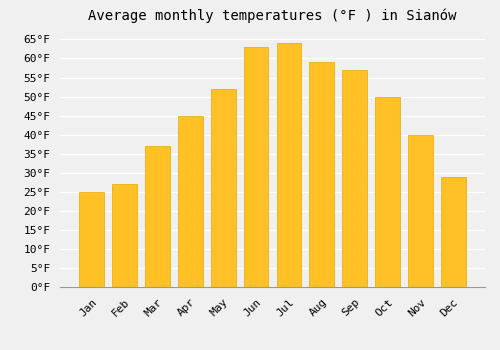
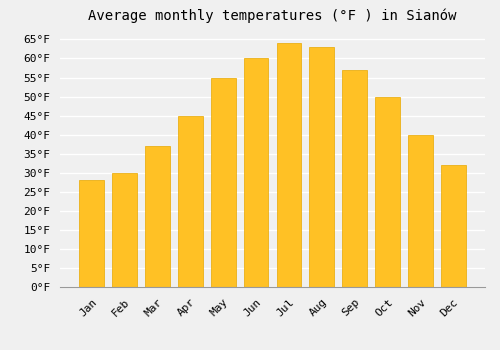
Jan: 25°F -> 28°F
Feb: 27°F -> 30°F
May: 52°F -> 55°F
Jun: 63°F -> 60°F
Aug: 59°F -> 63°F
Dec: 29°F -> 32°F
